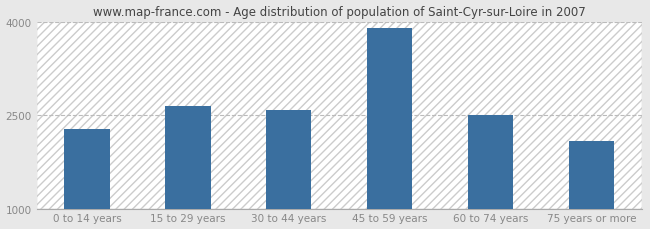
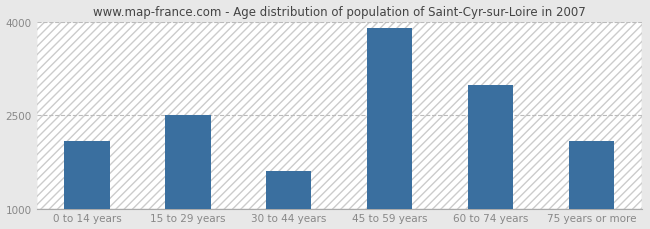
0 to 14 years: 2270 -> 2080
15 to 29 years: 2640 -> 2500
30 to 44 years: 2580 -> 1600
60 to 74 years: 2500 -> 2980
